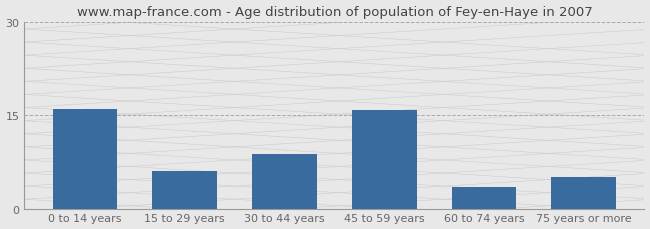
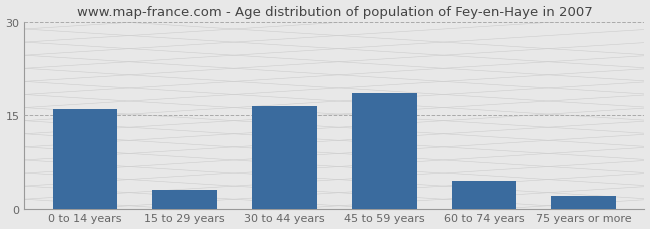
15 to 29 years: 6.0 -> 3.0
30 to 44 years: 8.8 -> 16.5
45 to 59 years: 15.8 -> 18.5
60 to 74 years: 3.4 -> 4.5
75 years or more: 5.0 -> 2.0
